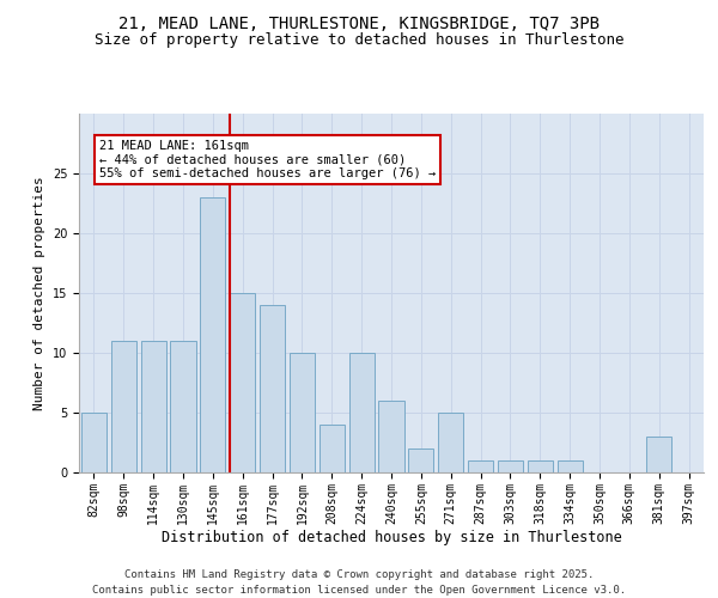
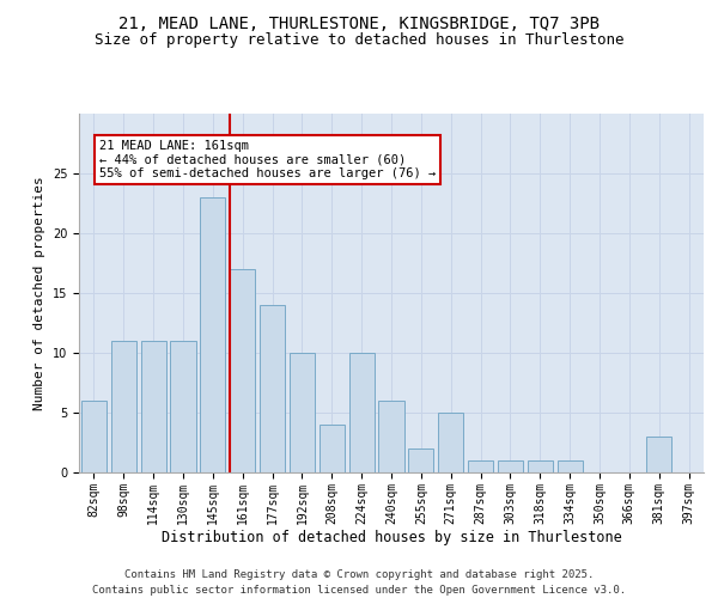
82sqm: 5 -> 6
161sqm: 15 -> 17
